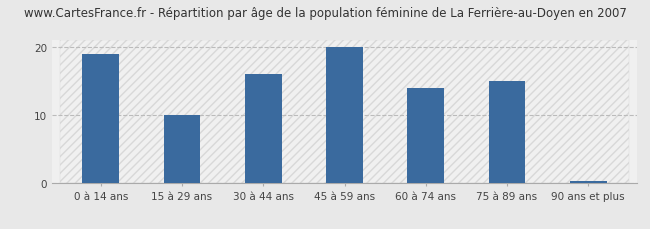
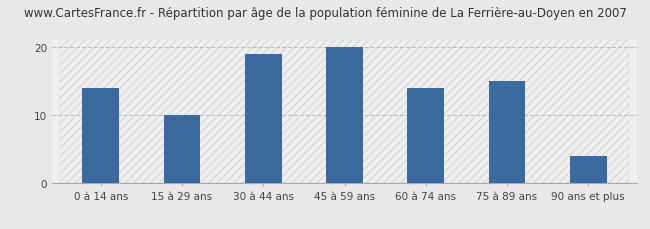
0 à 14 ans: 19.0 -> 14.0
30 à 44 ans: 16.0 -> 19.0
90 ans et plus: 0.3 -> 4.0
